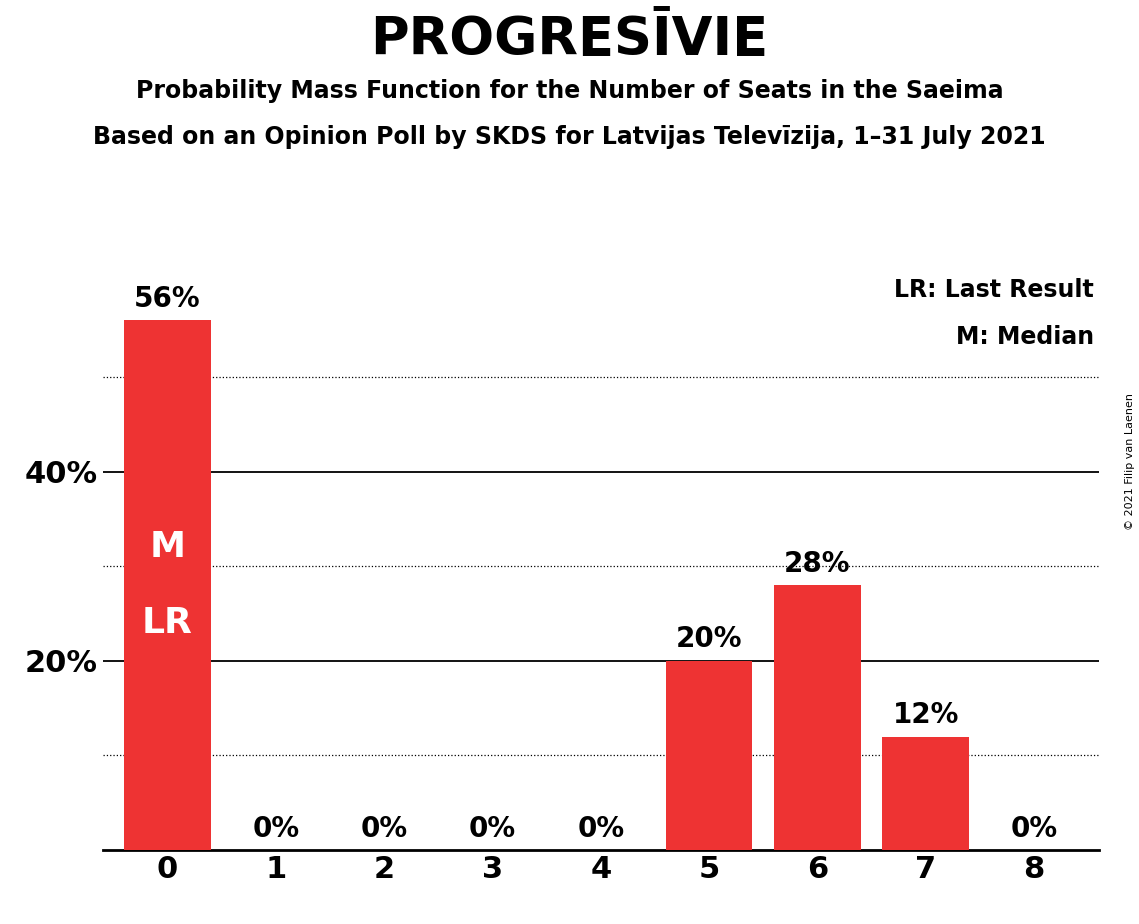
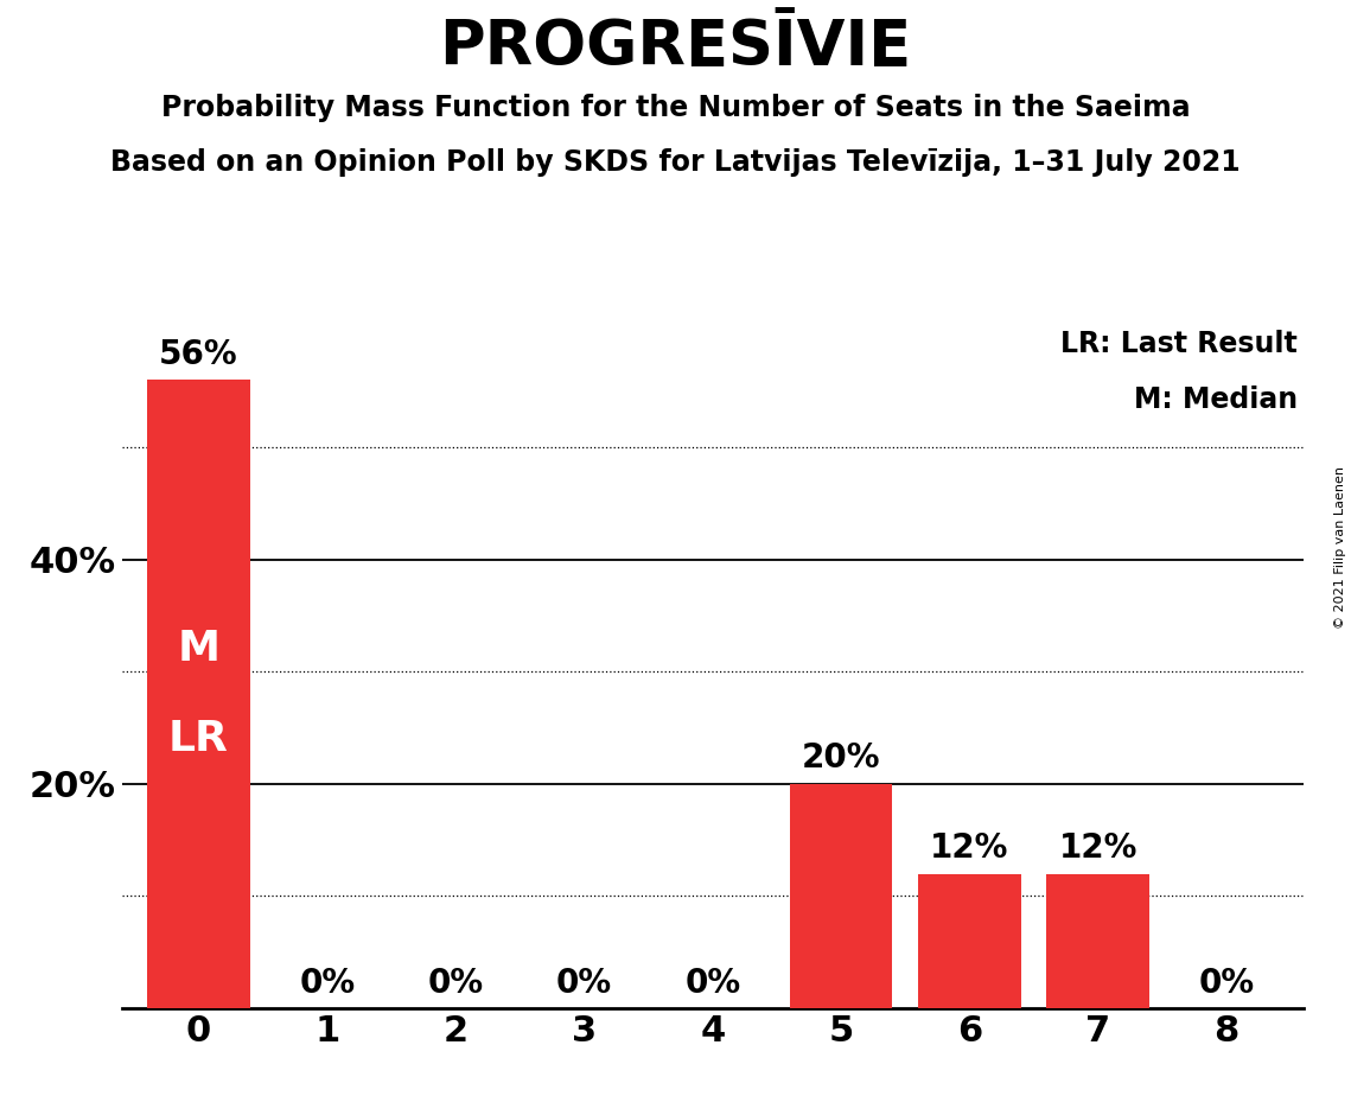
6: 28% -> 12%
